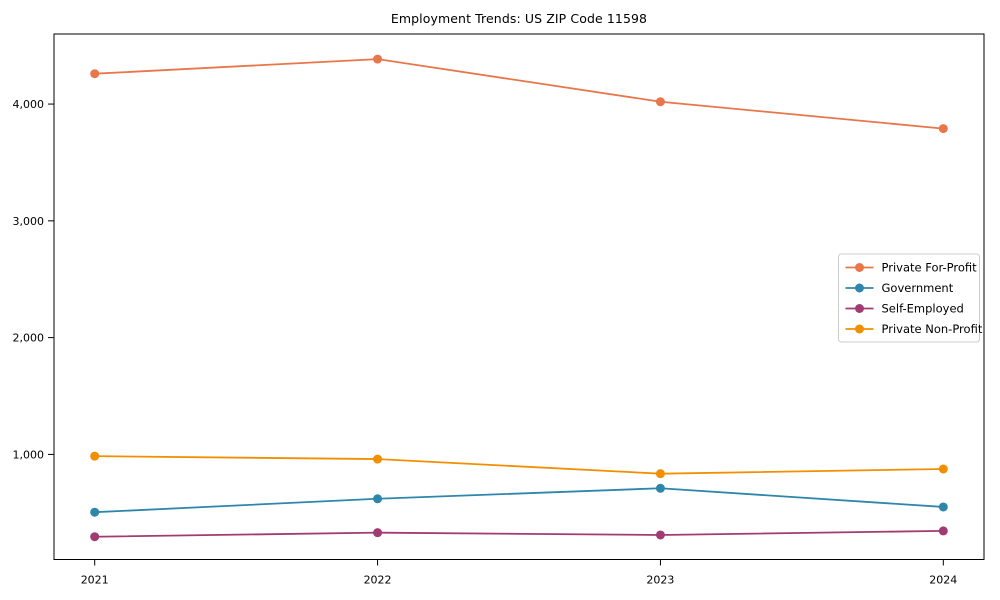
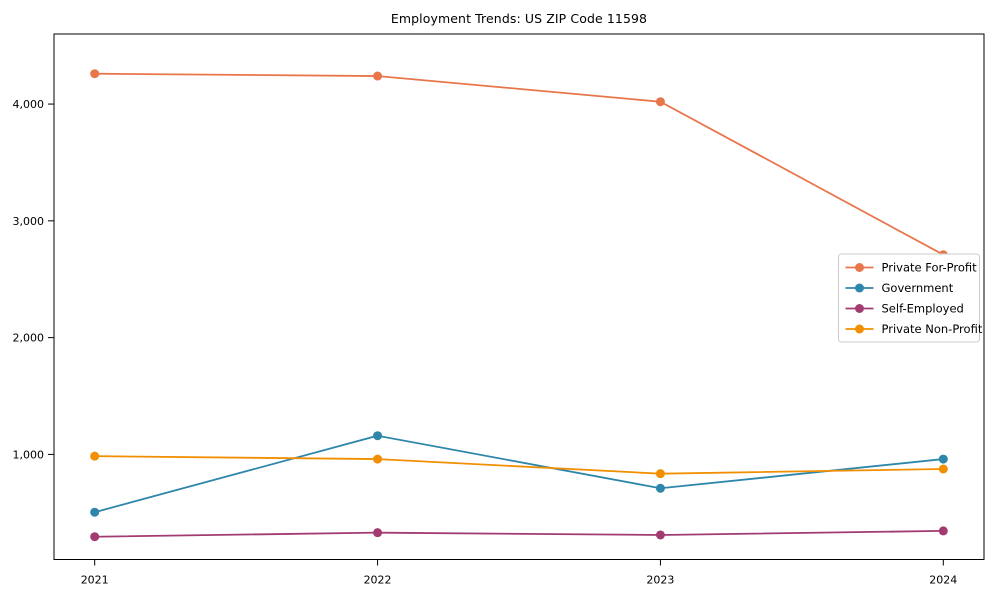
Private For-Profit/2022: 4380 -> 4240
Government/2022: 620 -> 1160
Private For-Profit/2024: 3790 -> 2710
Government/2024: 550 -> 960
